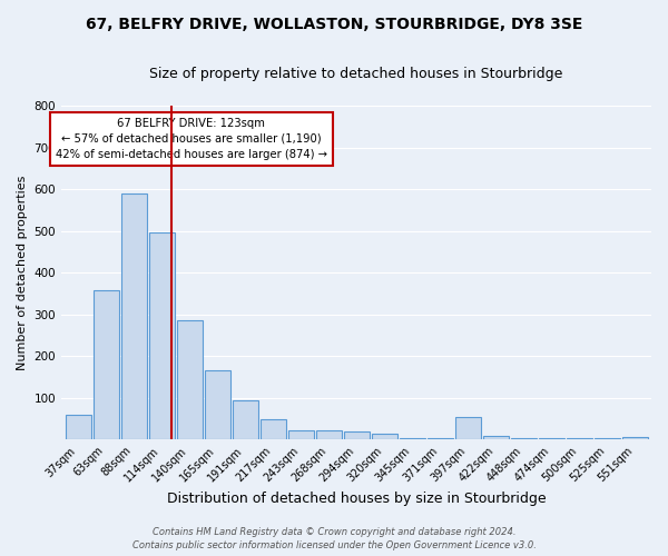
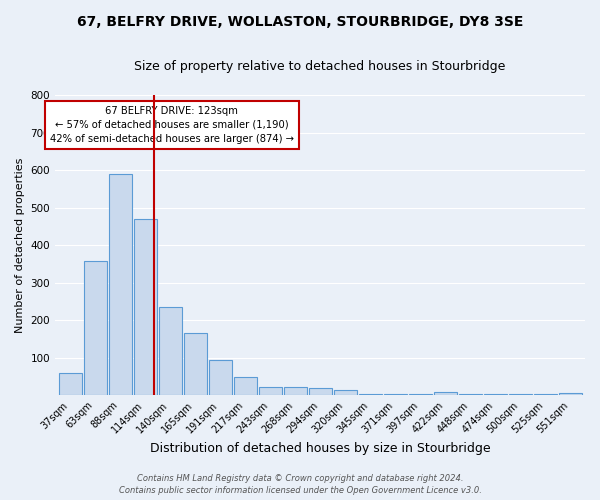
114sqm: 495 -> 470
140sqm: 285 -> 235
397sqm: 55 -> 3
